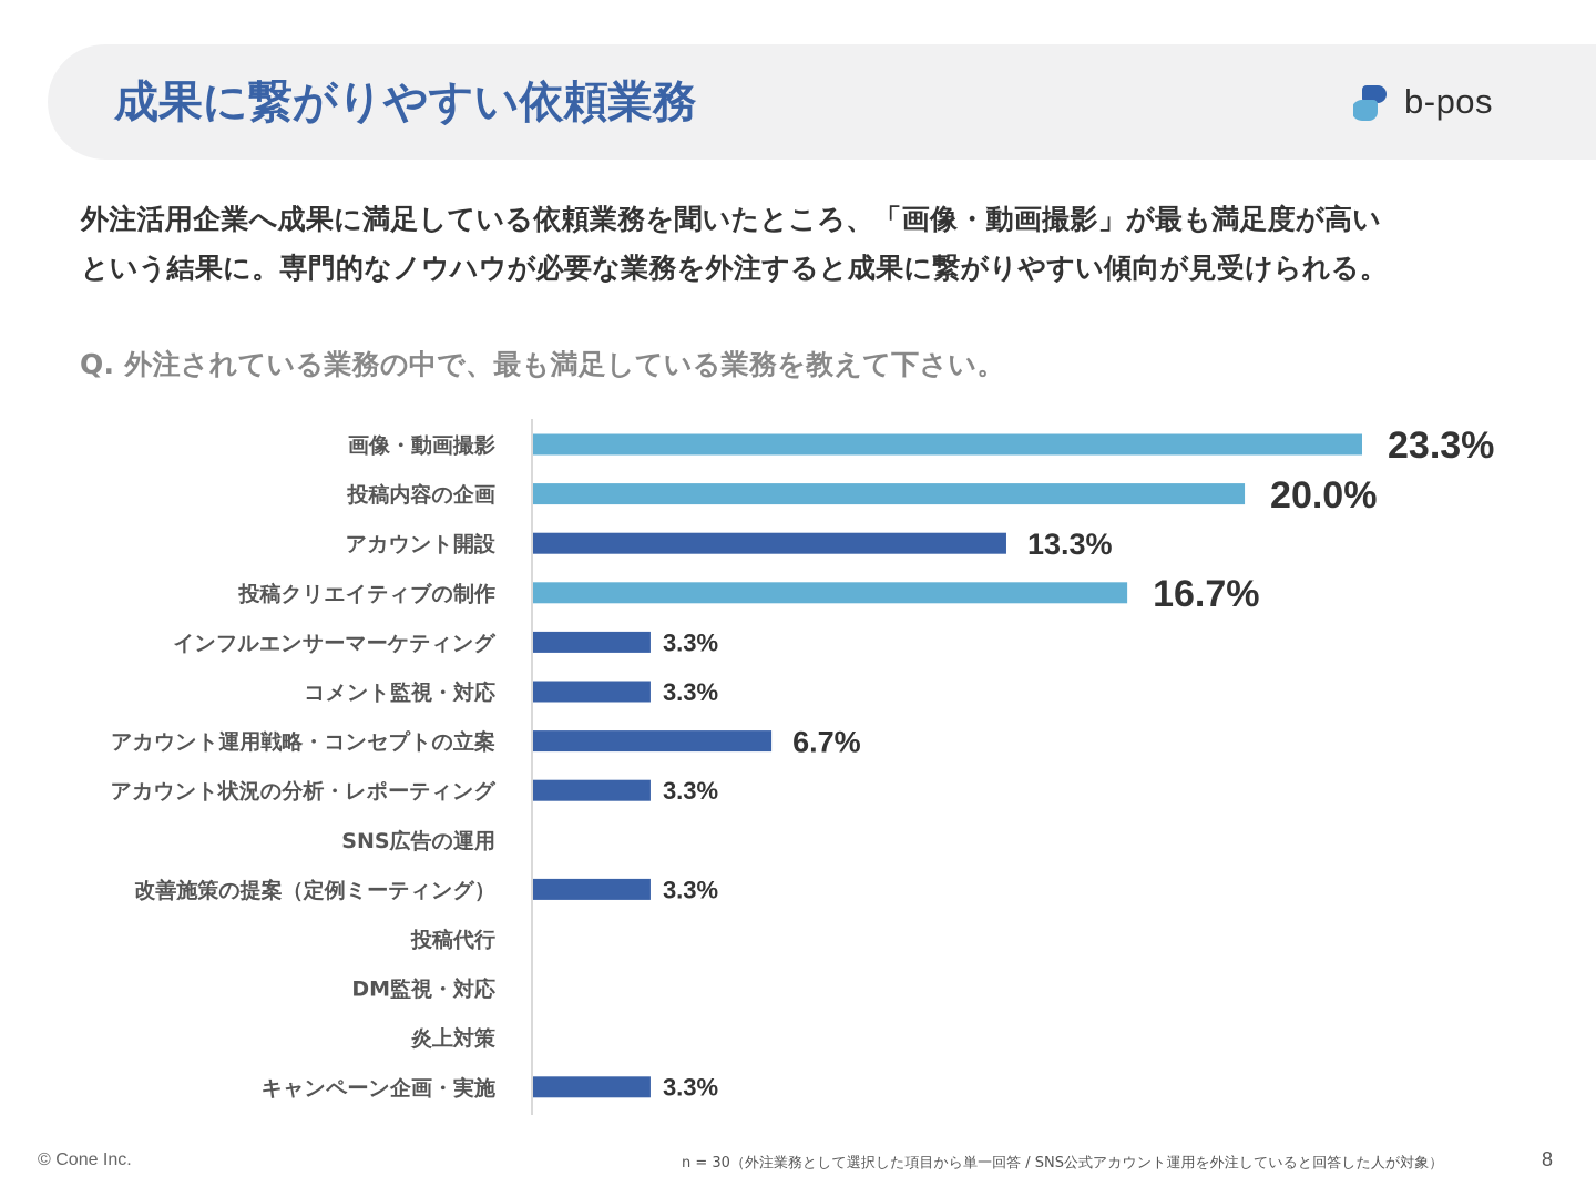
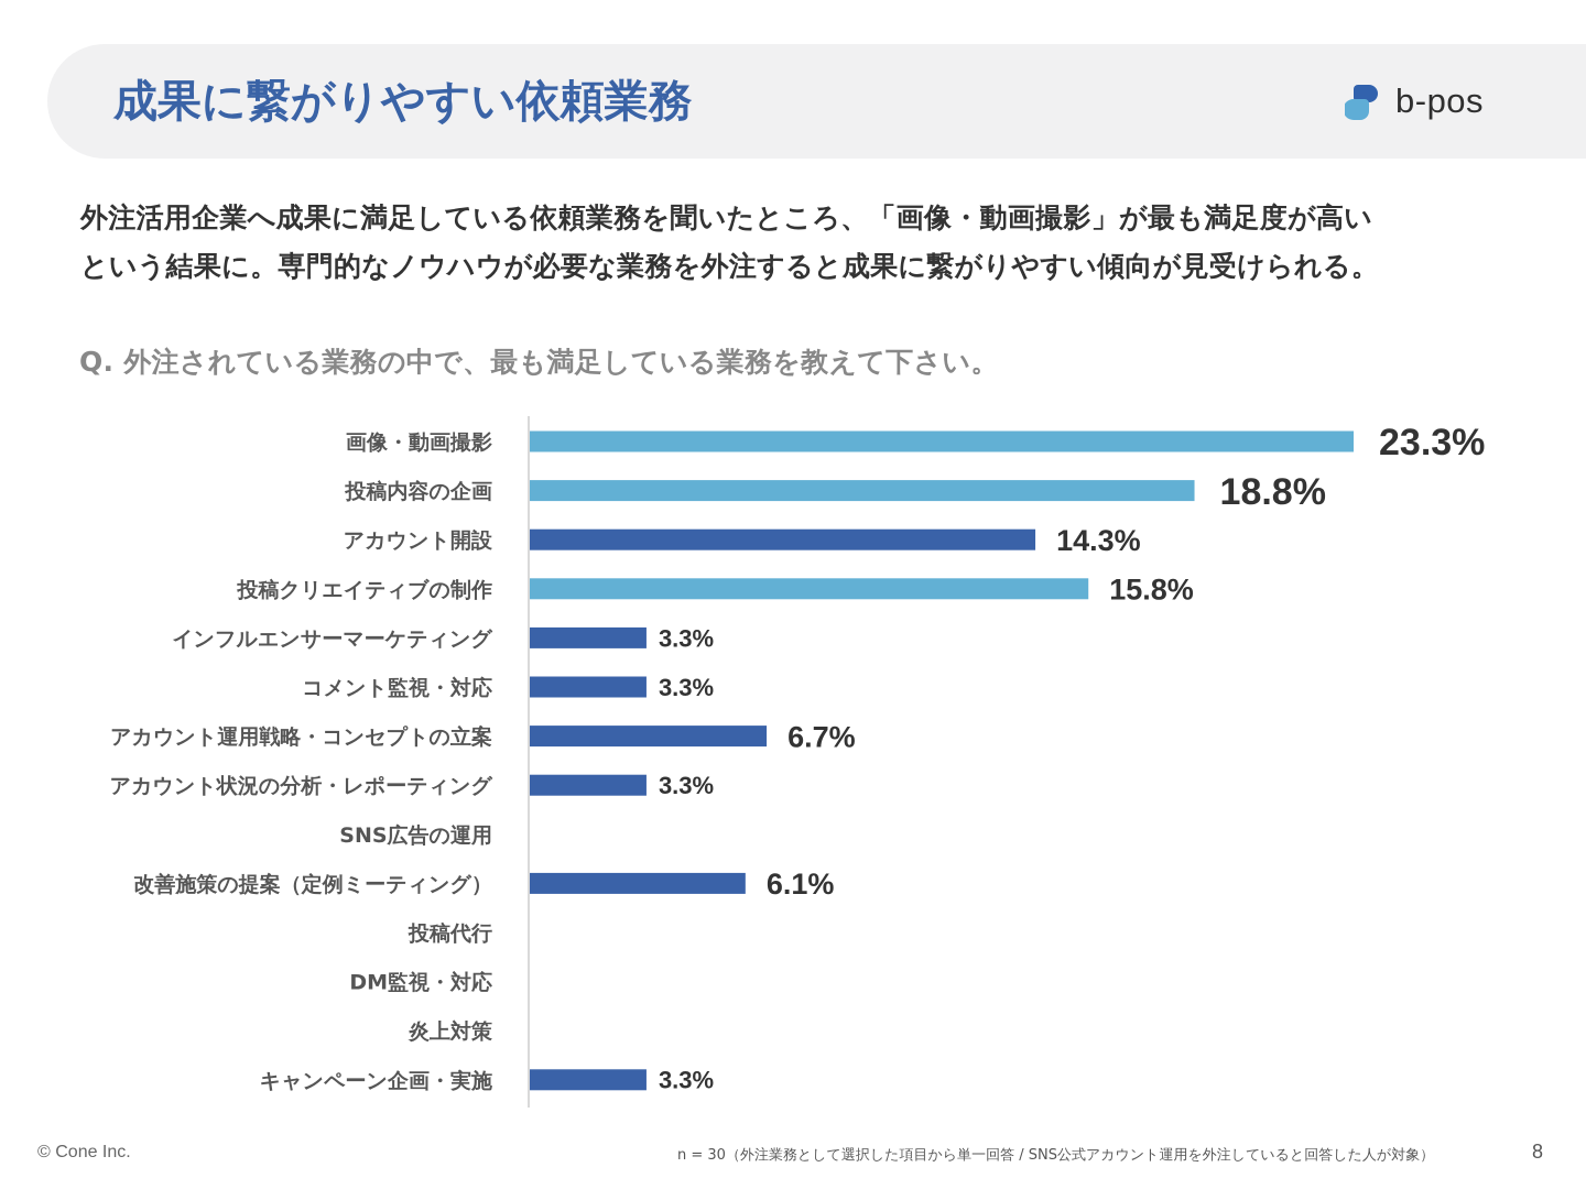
投稿内容の企画: 20.0% -> 18.8%
アカウント開設: 13.3% -> 14.3%
投稿クリエイティブの制作: 16.7% -> 15.8%
改善施策の提案（定例ミーティング）: 3.3% -> 6.1%
